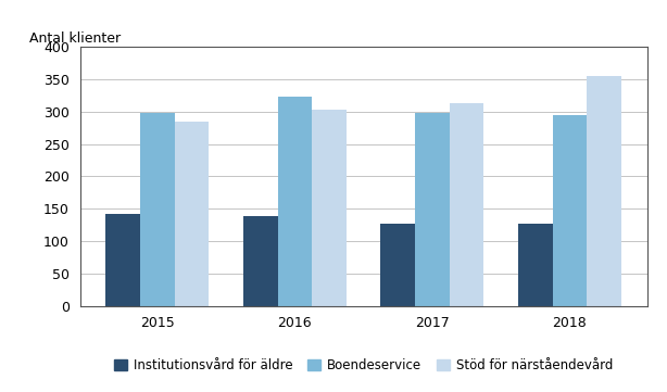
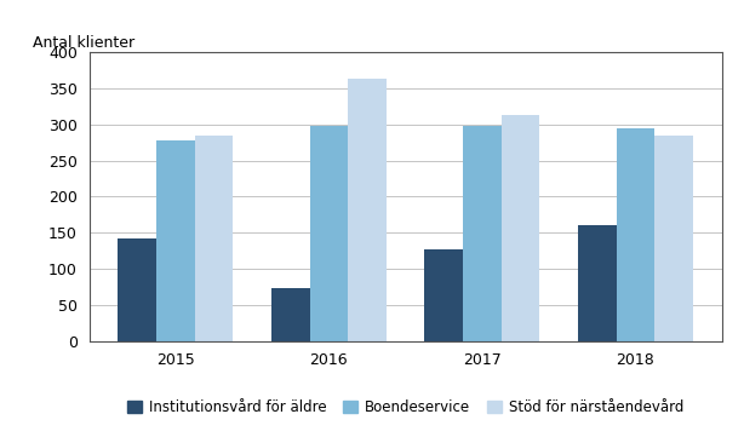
Boendeservice/2015: 298 -> 278
Institutionsvård för äldre/2016: 138 -> 74
Boendeservice/2016: 324 -> 298
Stöd för närståendevård/2016: 303 -> 364
Institutionsvård för äldre/2018: 127 -> 160
Stöd för närståendevård/2018: 355 -> 284
